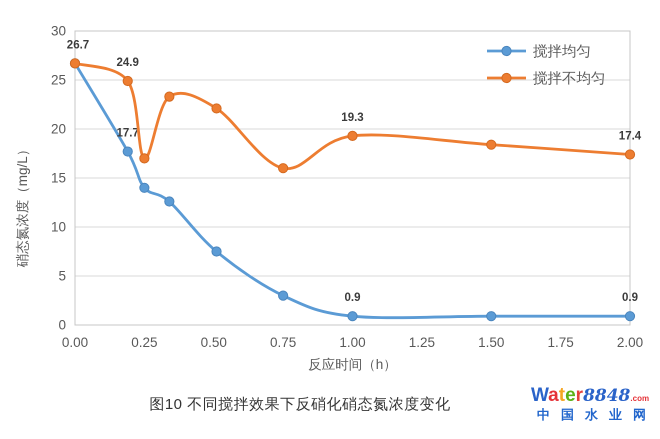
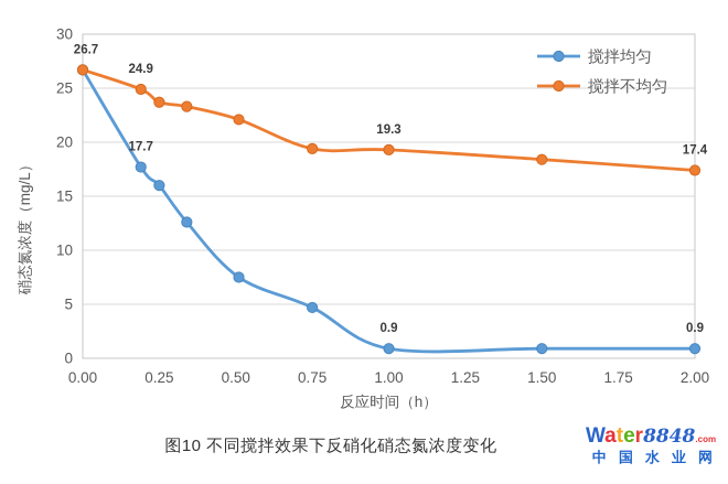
搅拌均匀/0.25: 14 -> 16
搅拌不均匀/0.25: 17 -> 24
搅拌均匀/0.75: 3 -> 5
搅拌不均匀/0.75: 16 -> 19
